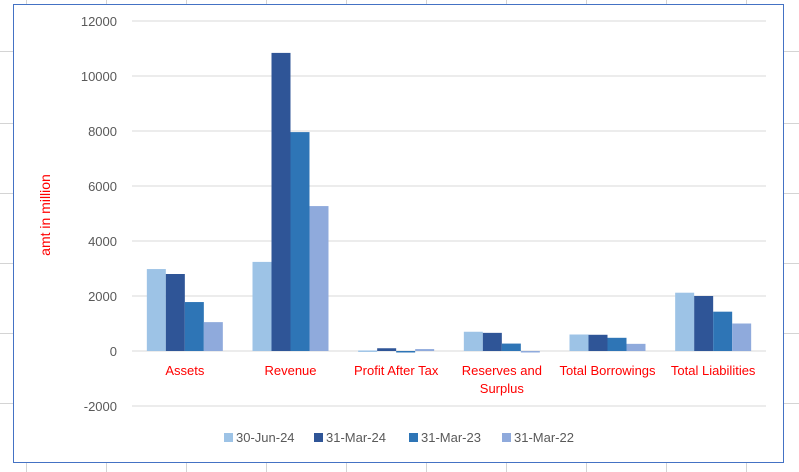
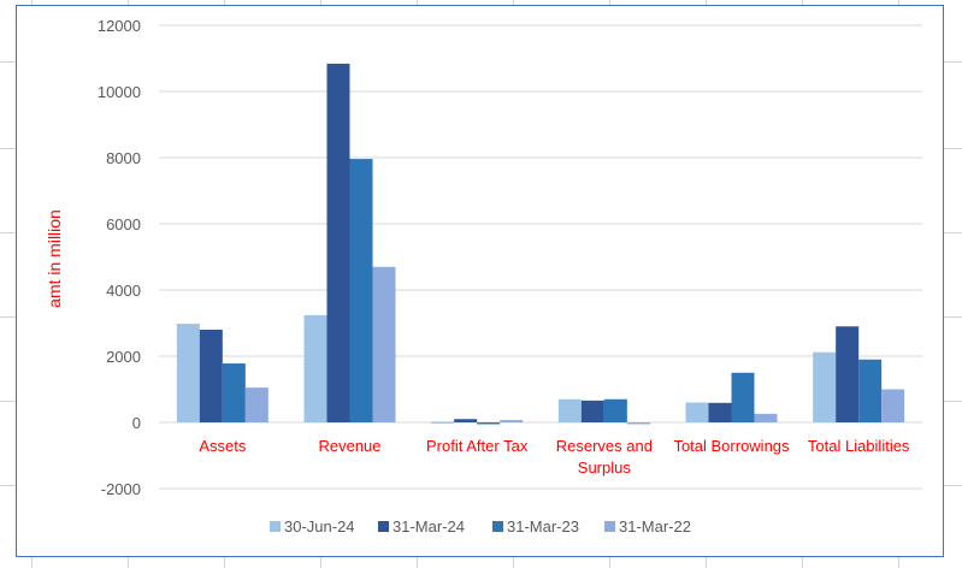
31-Mar-22/Revenue: 5300 -> 4700
31-Mar-23/Reserves and Surplus: 300 -> 700
31-Mar-23/Total Borrowings: 500 -> 1500
31-Mar-24/Total Liabilities: 2000 -> 2900
31-Mar-23/Total Liabilities: 1400 -> 1900
